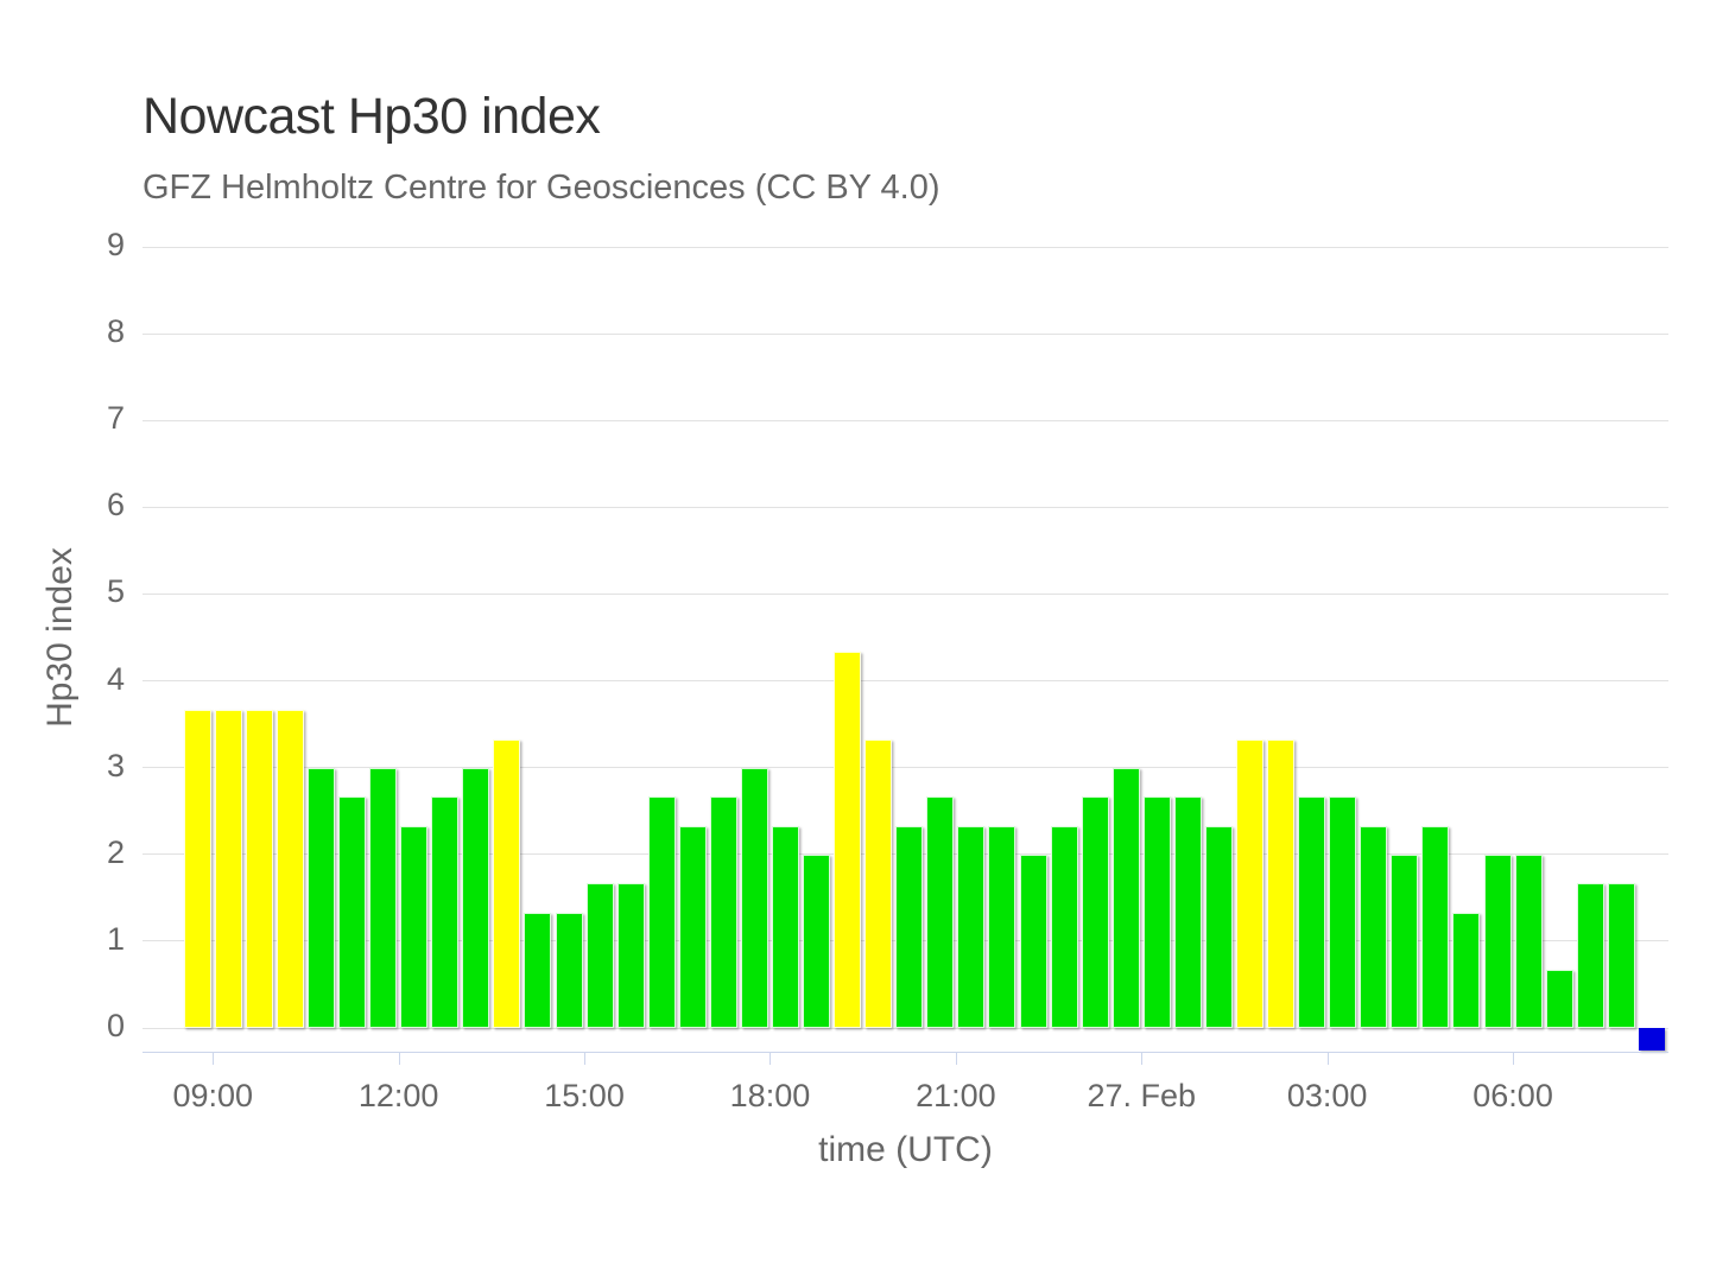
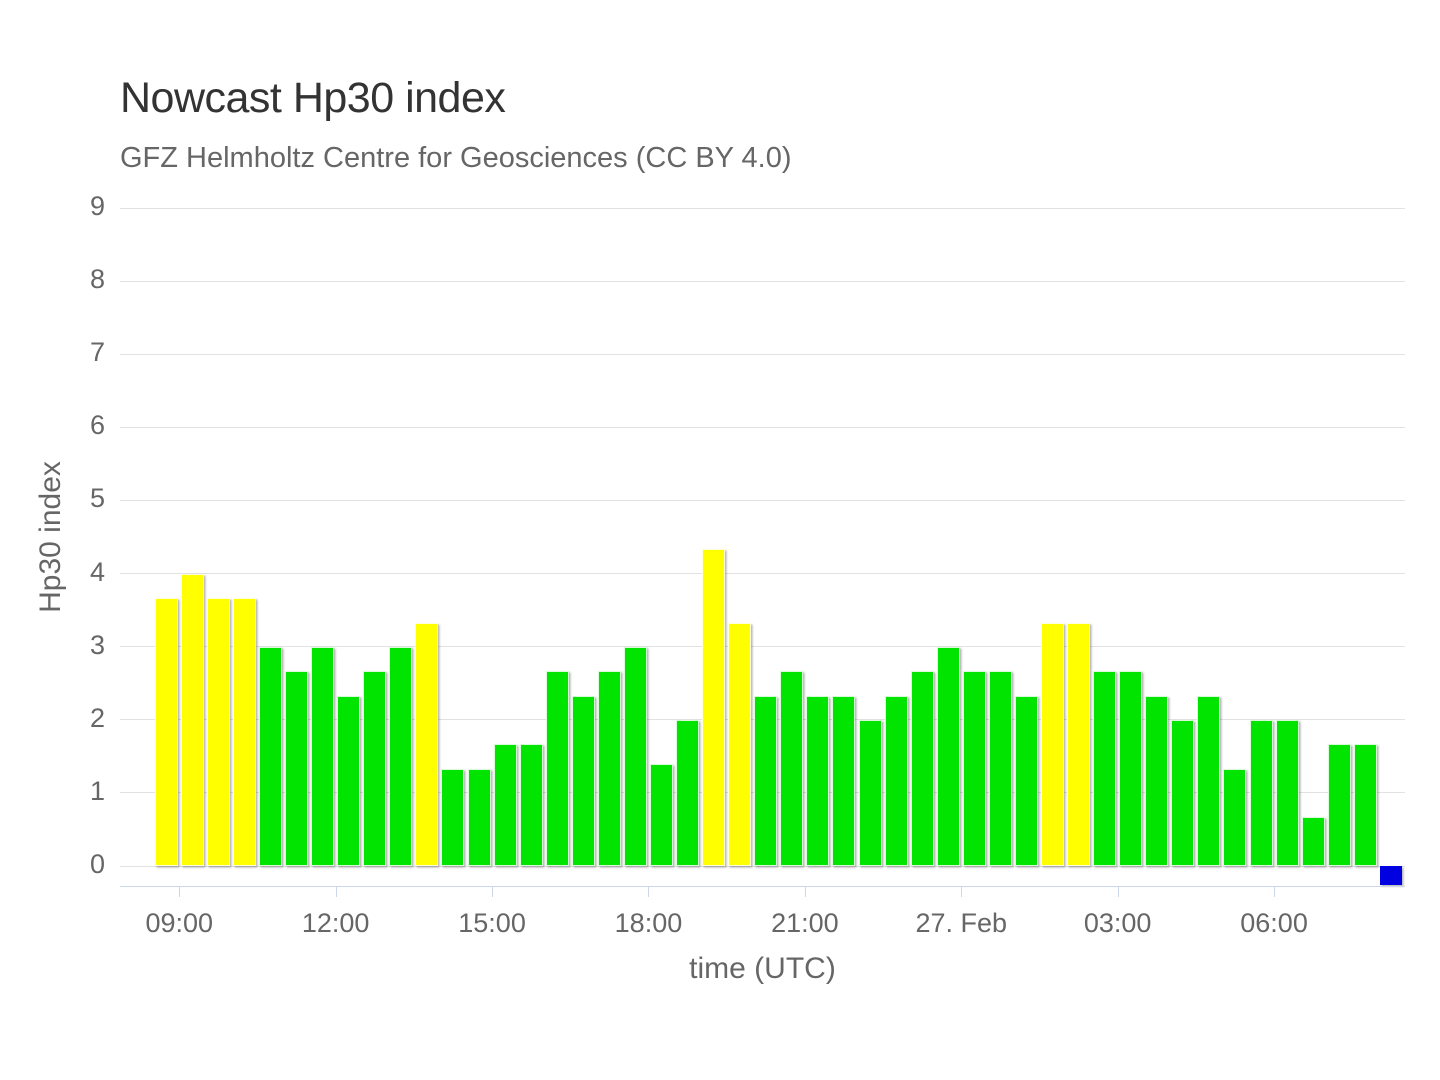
09:00: 3.7 -> 4.0
18:00: 2.3 -> 1.4
